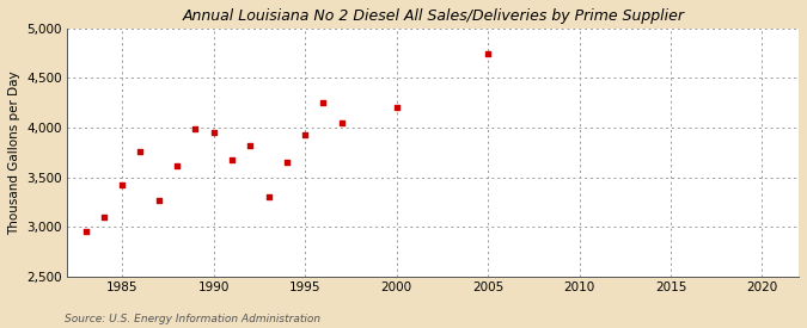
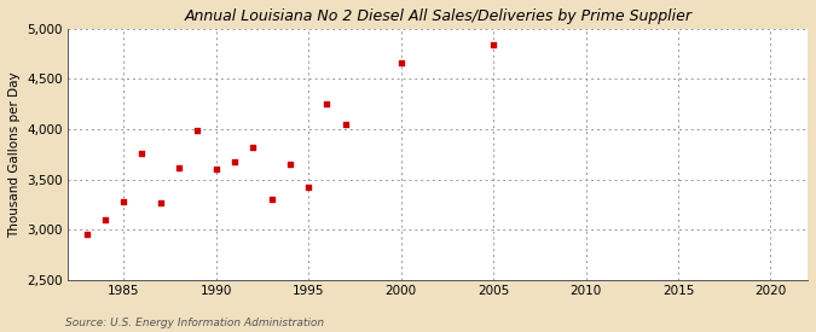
1985: 3,430 -> 3,280
1990: 3,950 -> 3,600
1995: 3,930 -> 3,420
2000: 4,200 -> 4,660
2005: 4,750 -> 4,840
